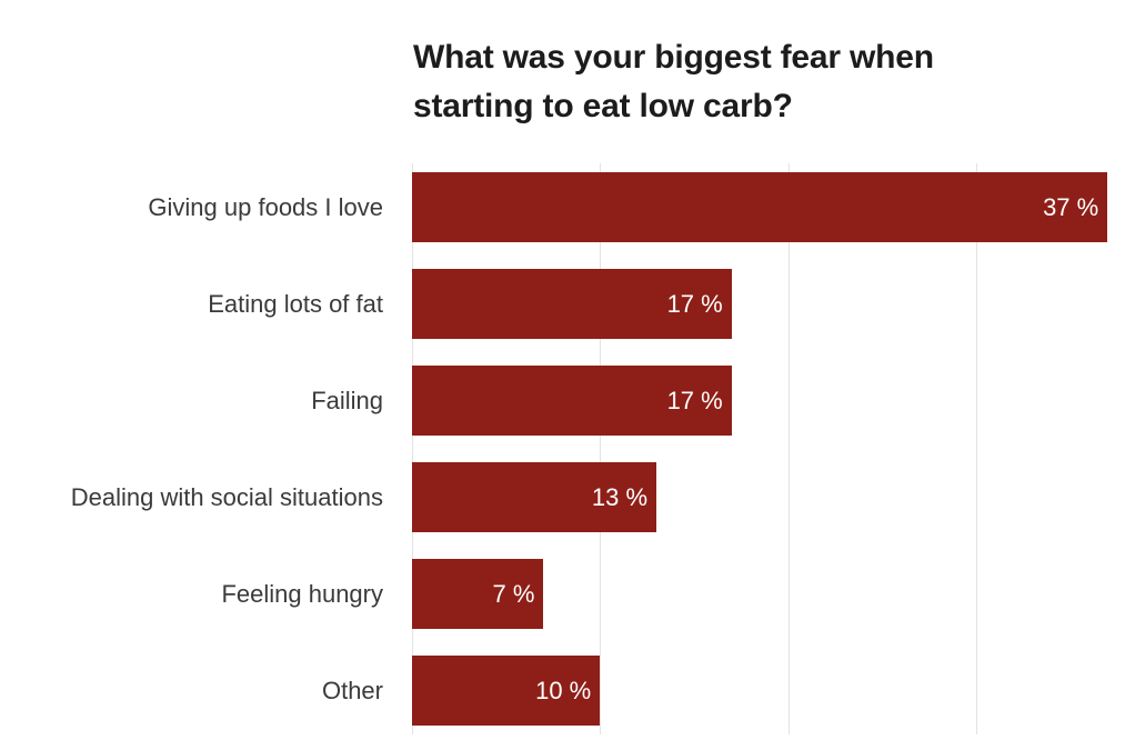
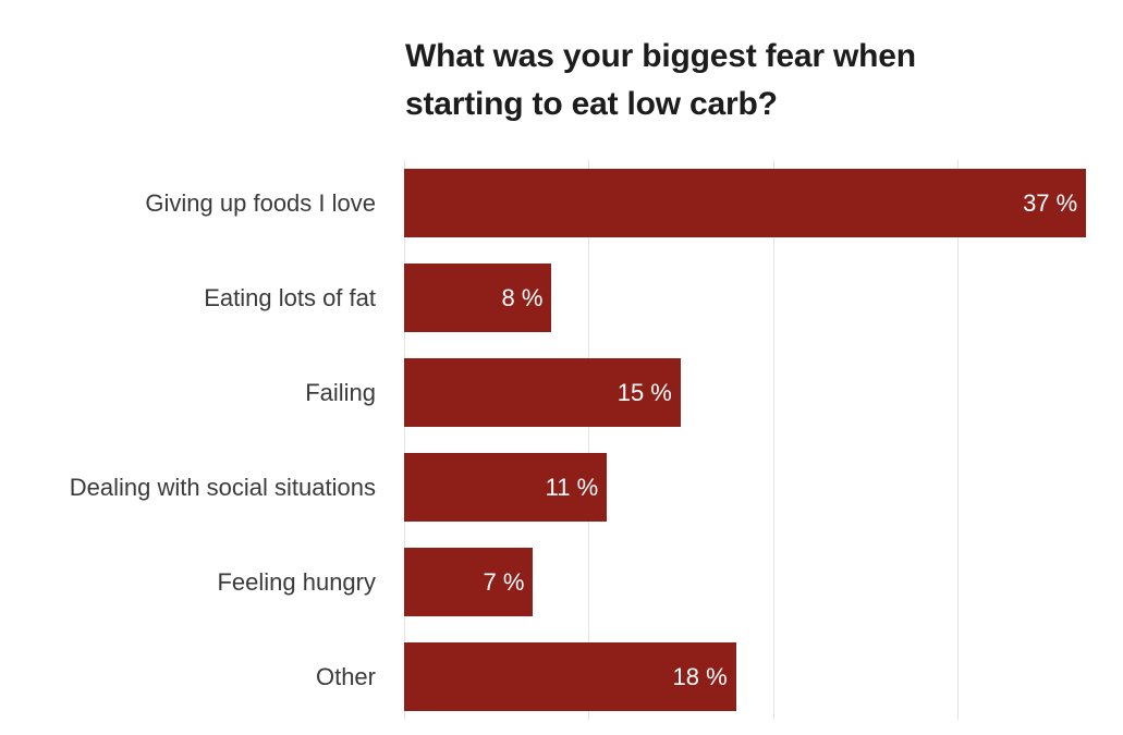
Eating lots of fat: 17 -> 8
Failing: 17 -> 15
Dealing with social situations: 13 -> 11
Other: 10 -> 18
